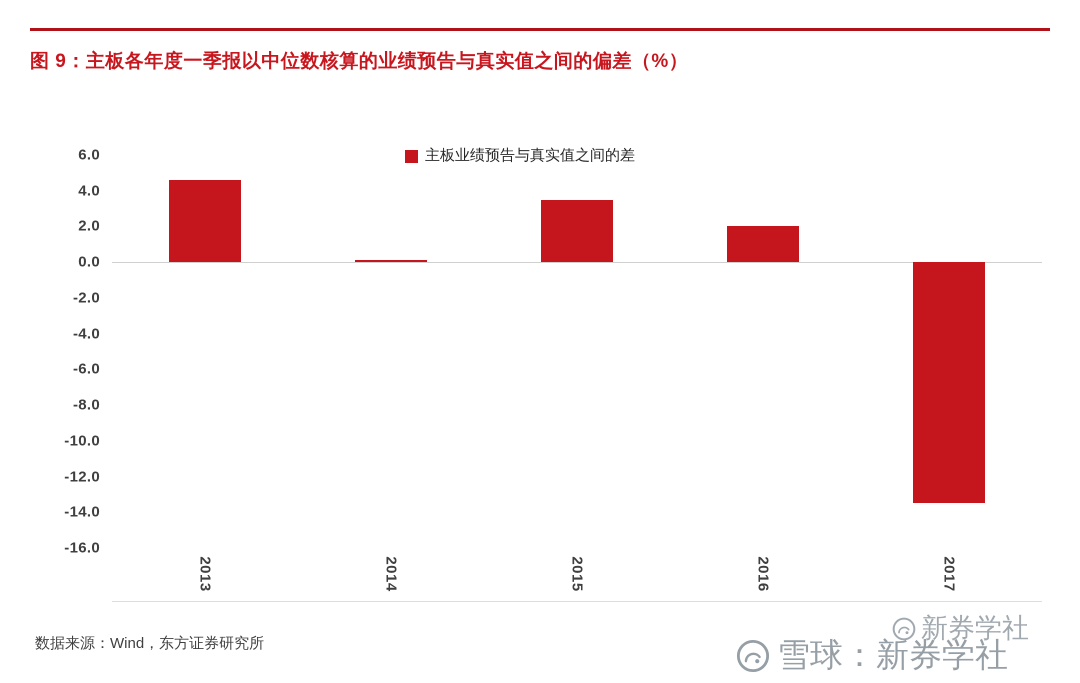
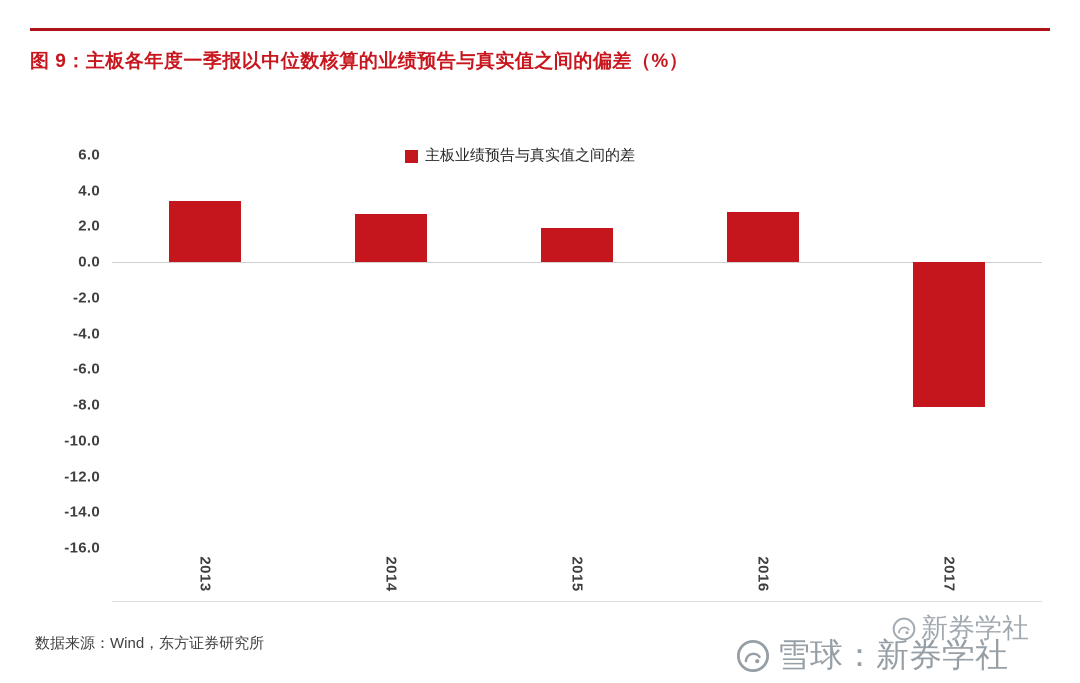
2013: 4.6 -> 3.4
2014: 0.1 -> 2.7
2015: 3.5 -> 1.9
2016: 2.0 -> 2.8
2017: -13.5 -> -8.1
